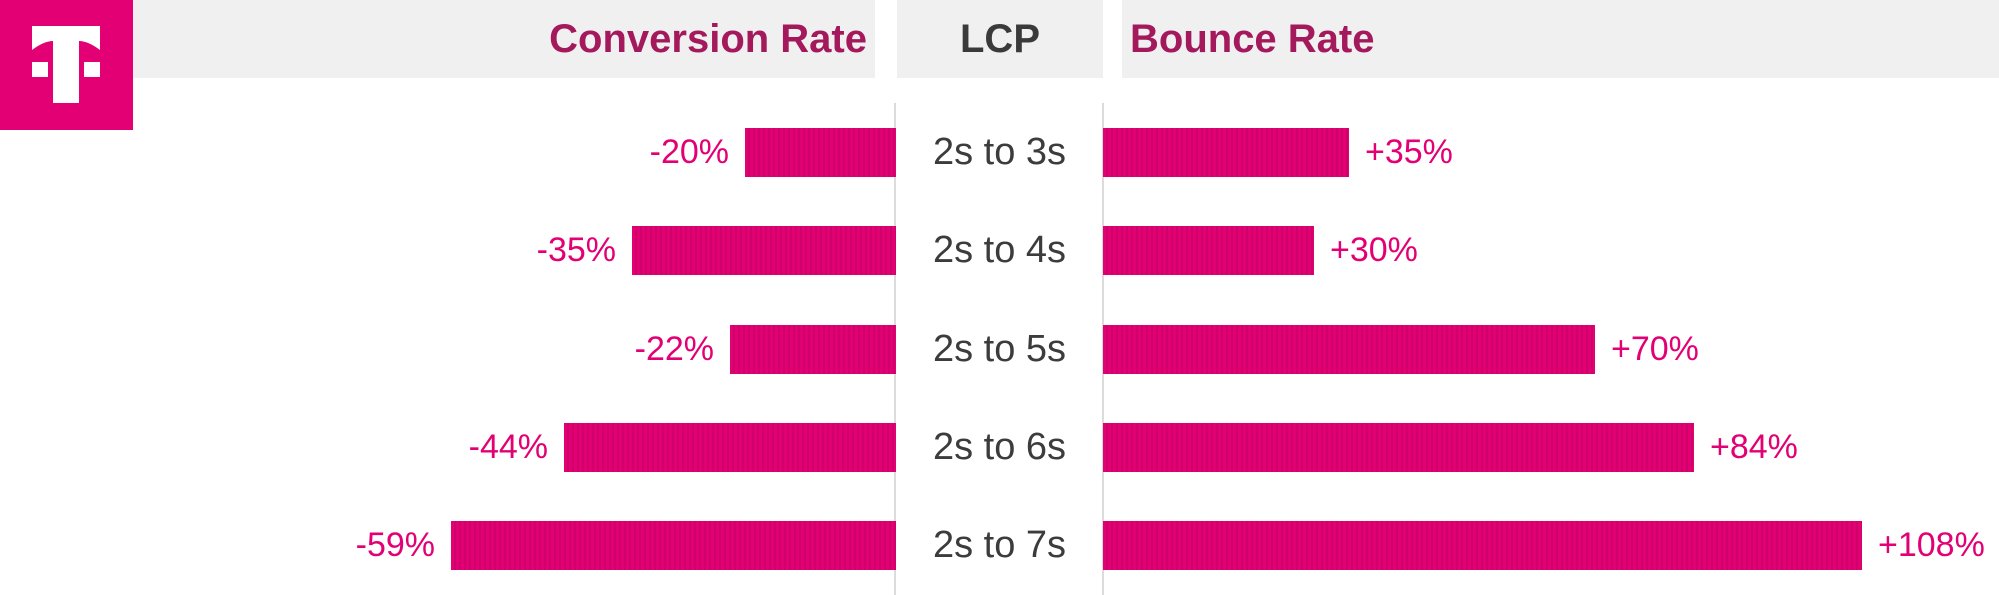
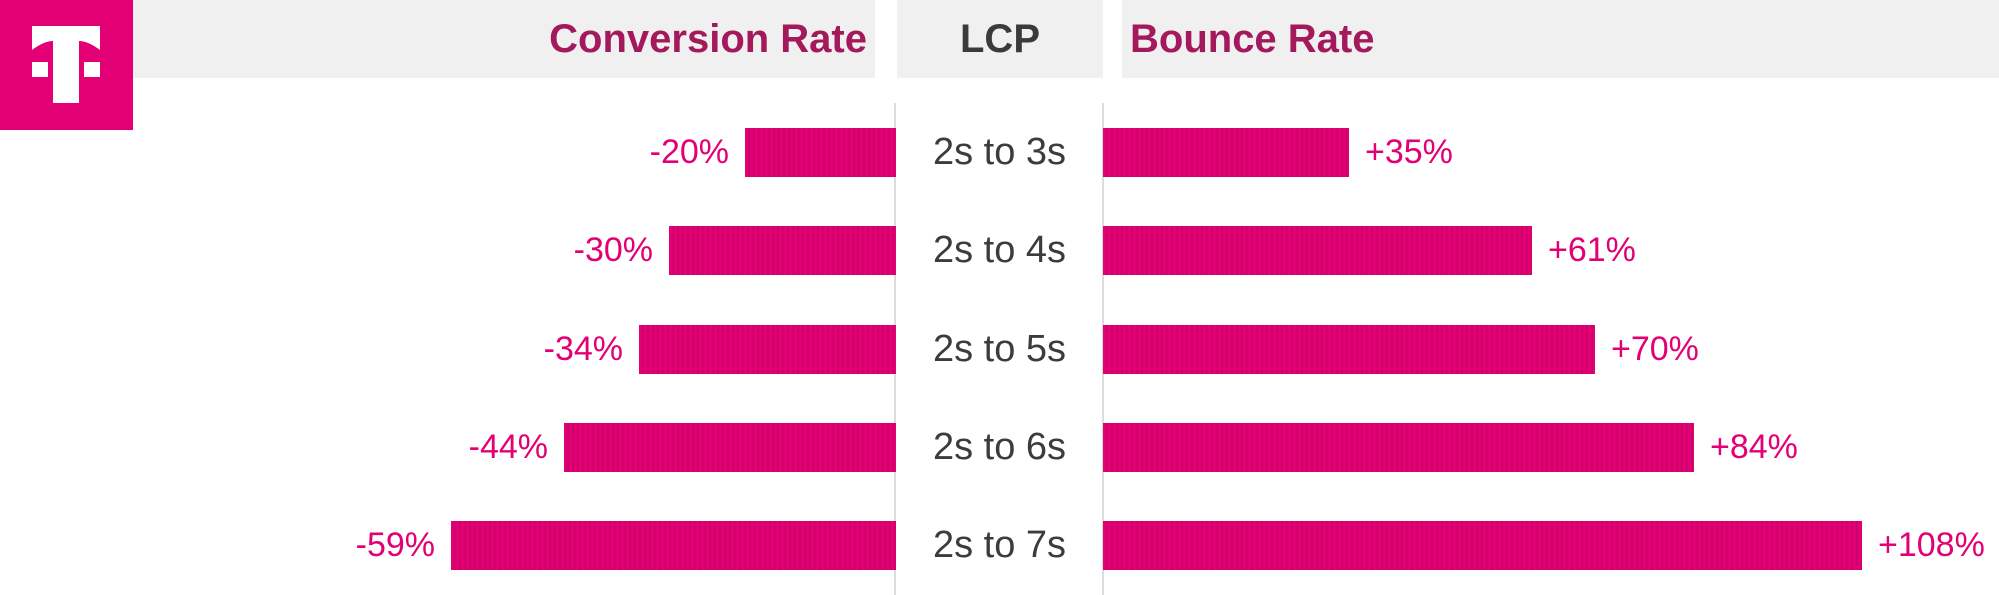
Conversion Rate/2s to 4s: -35% -> -30%
Bounce Rate/2s to 4s: +30% -> +61%
Conversion Rate/2s to 5s: -22% -> -34%
